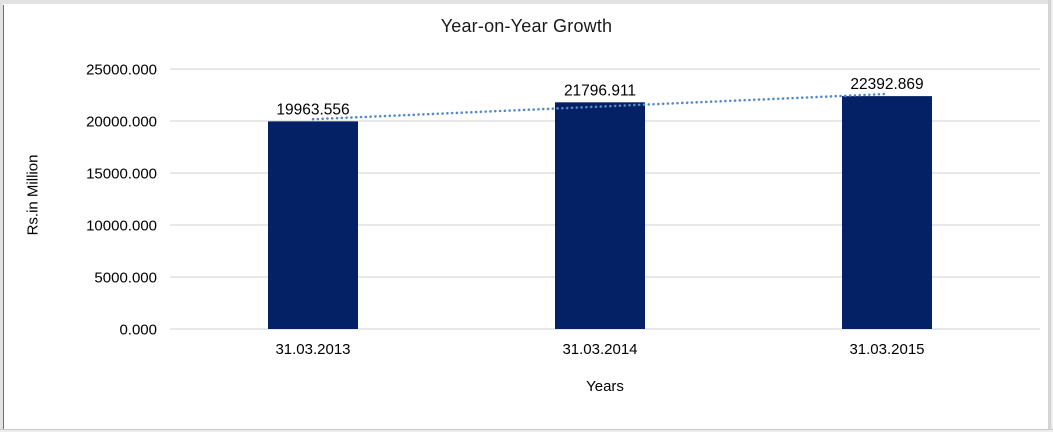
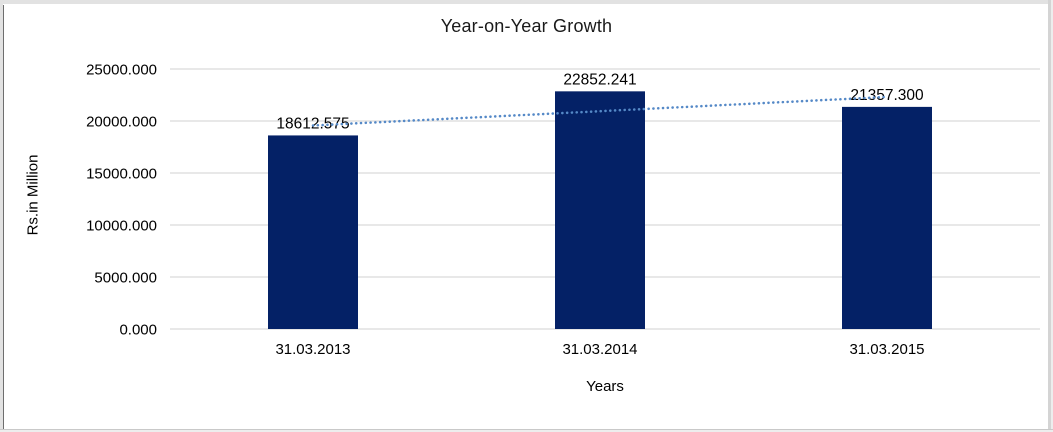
31.03.2013: 19963.556 -> 18612.575
31.03.2014: 21796.911 -> 22852.241
31.03.2015: 22392.869 -> 21357.300
